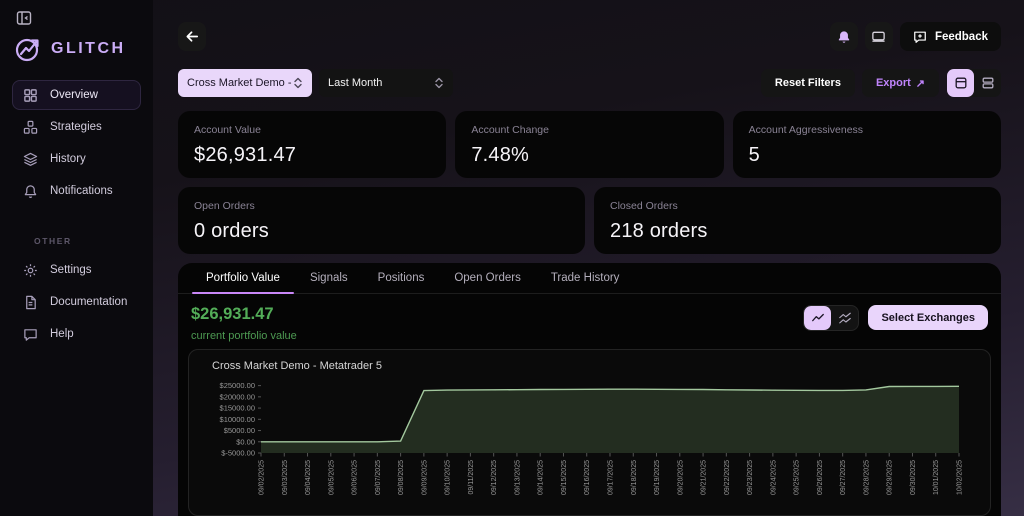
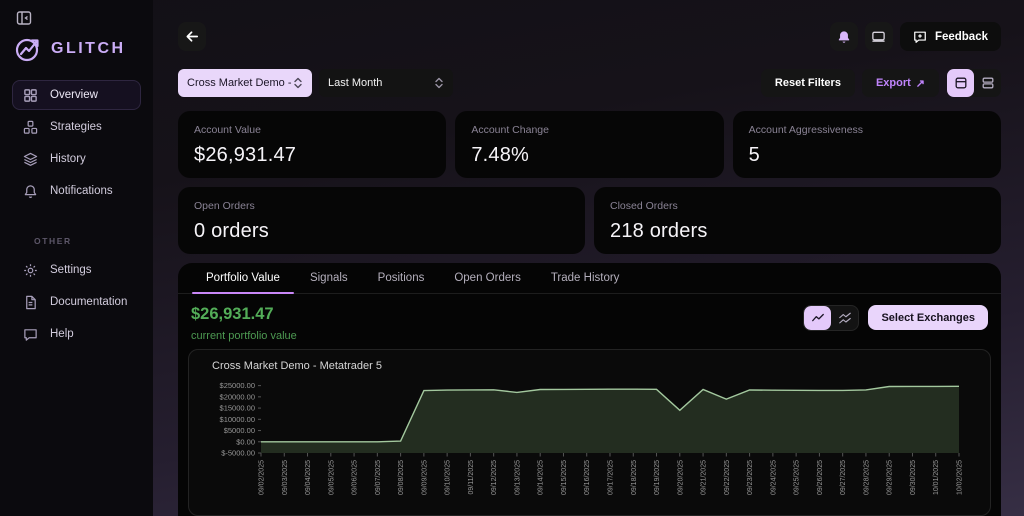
09/13/2025: $23000 -> $22000
09/20/2025: $23000 -> $14000
09/22/2025: $23000 -> $19000
